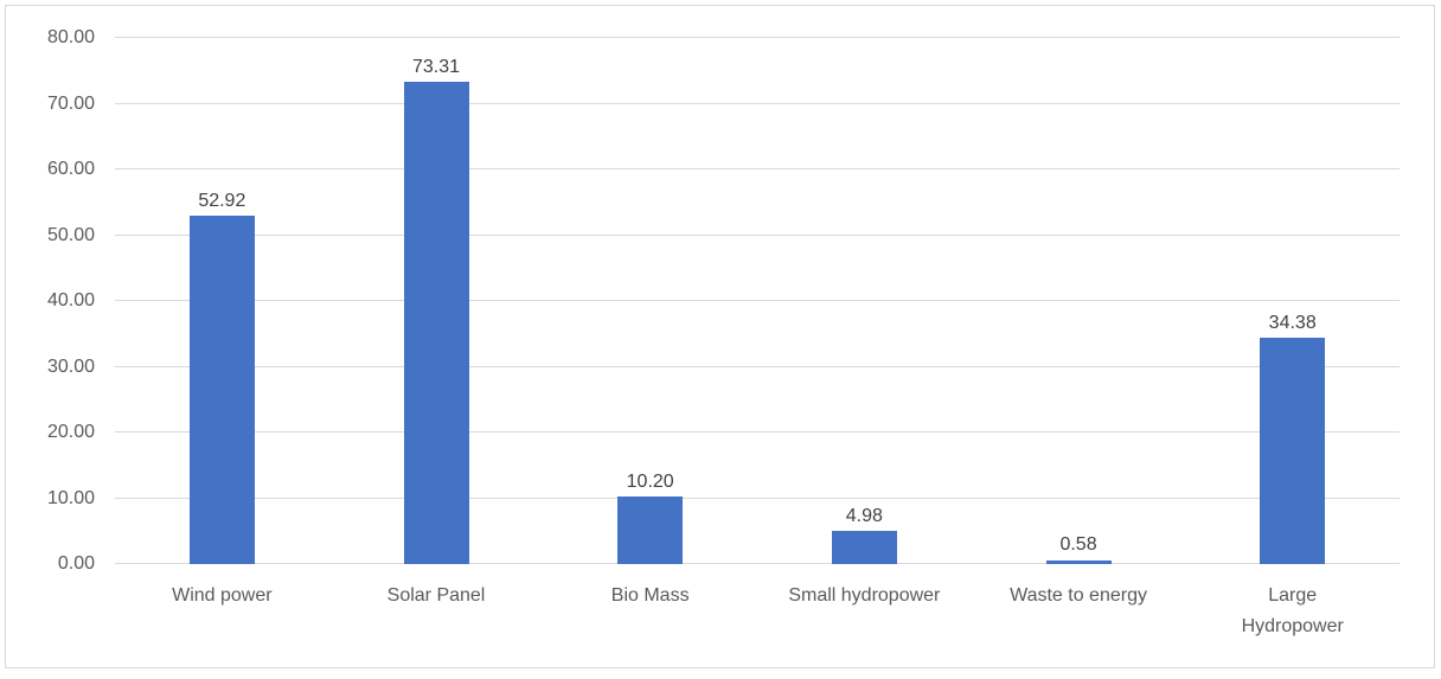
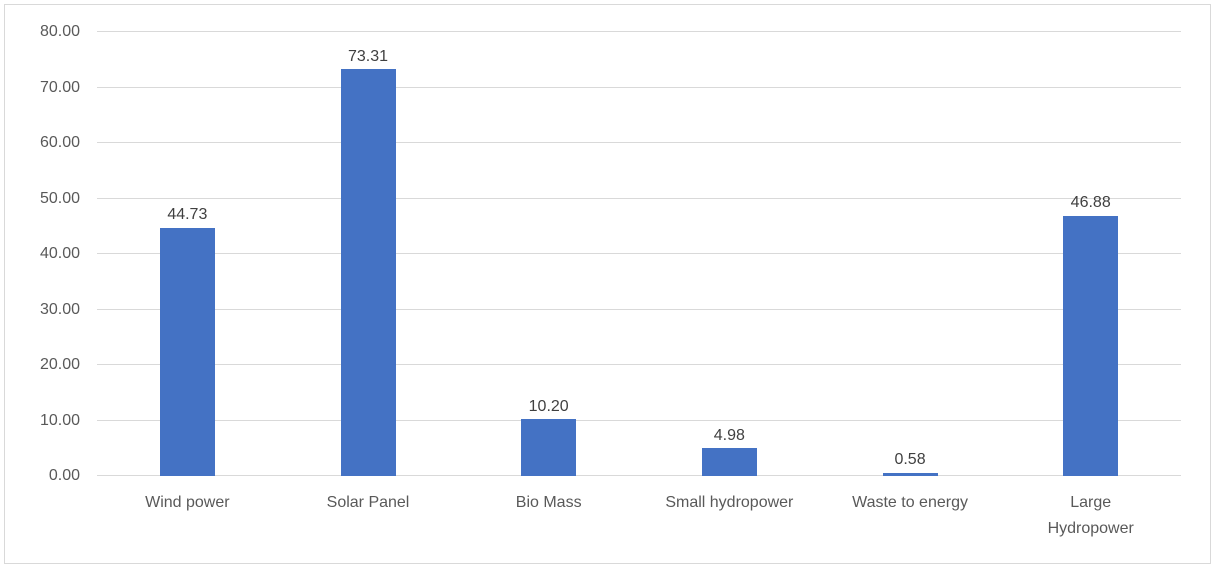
Wind power: 52.92 -> 44.73
Large Hydropower: 34.38 -> 46.88
